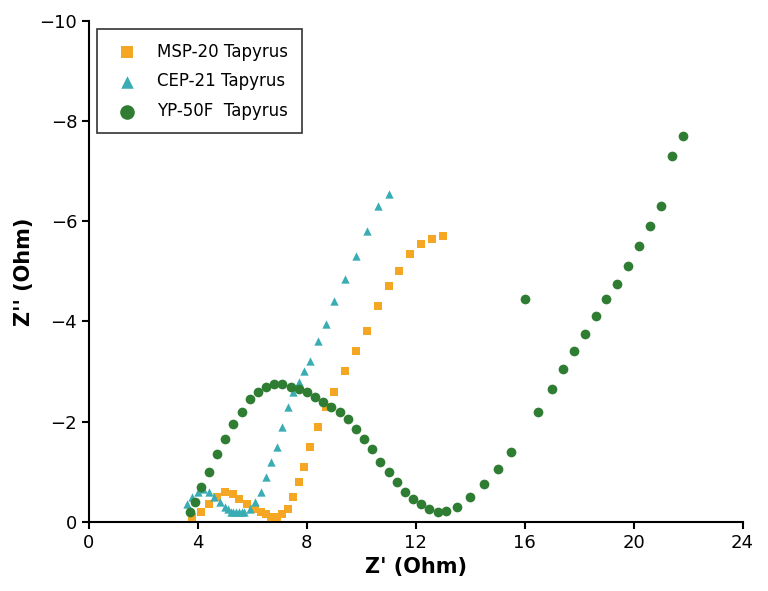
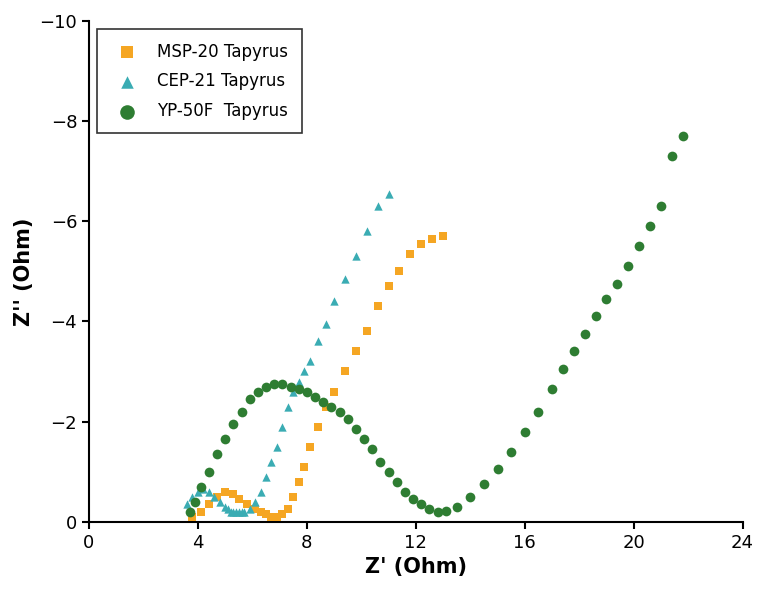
YP-50F Tapyrus/16: -4.44 -> -1.80
